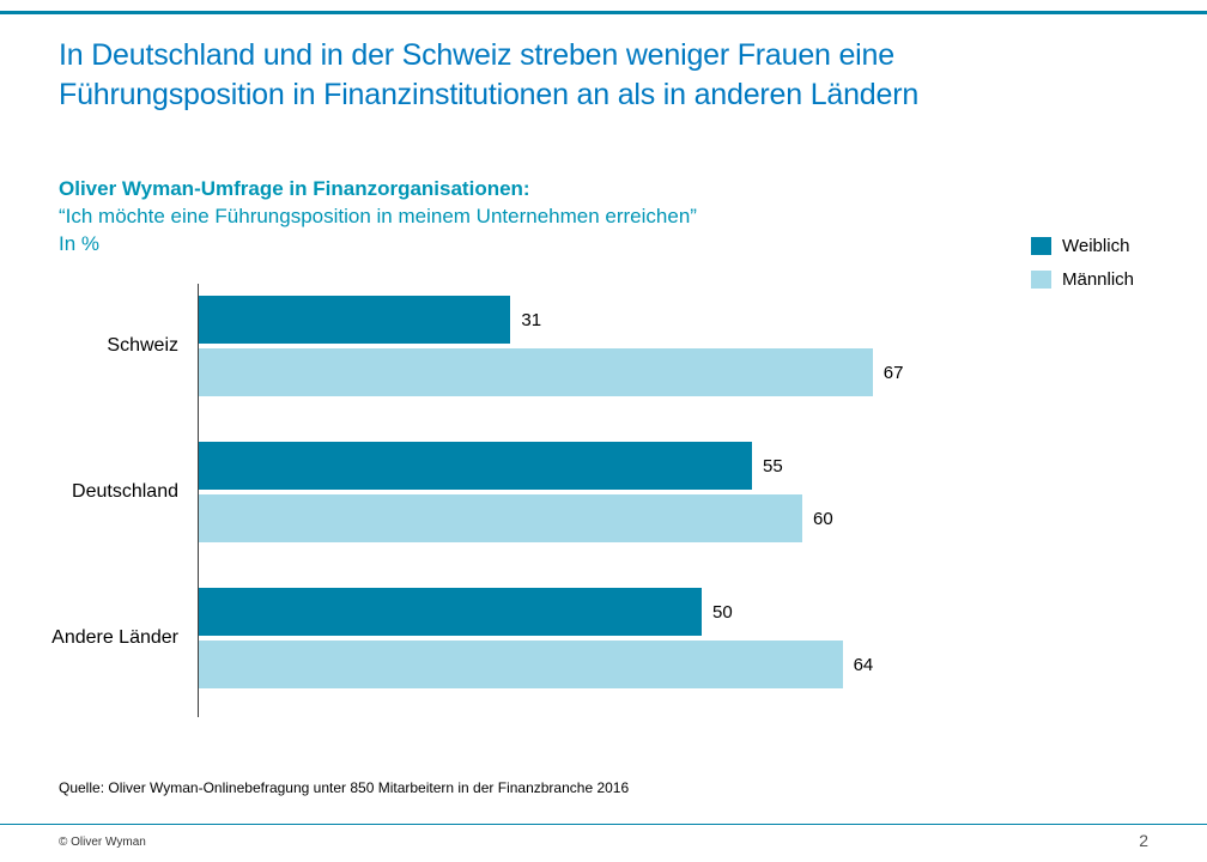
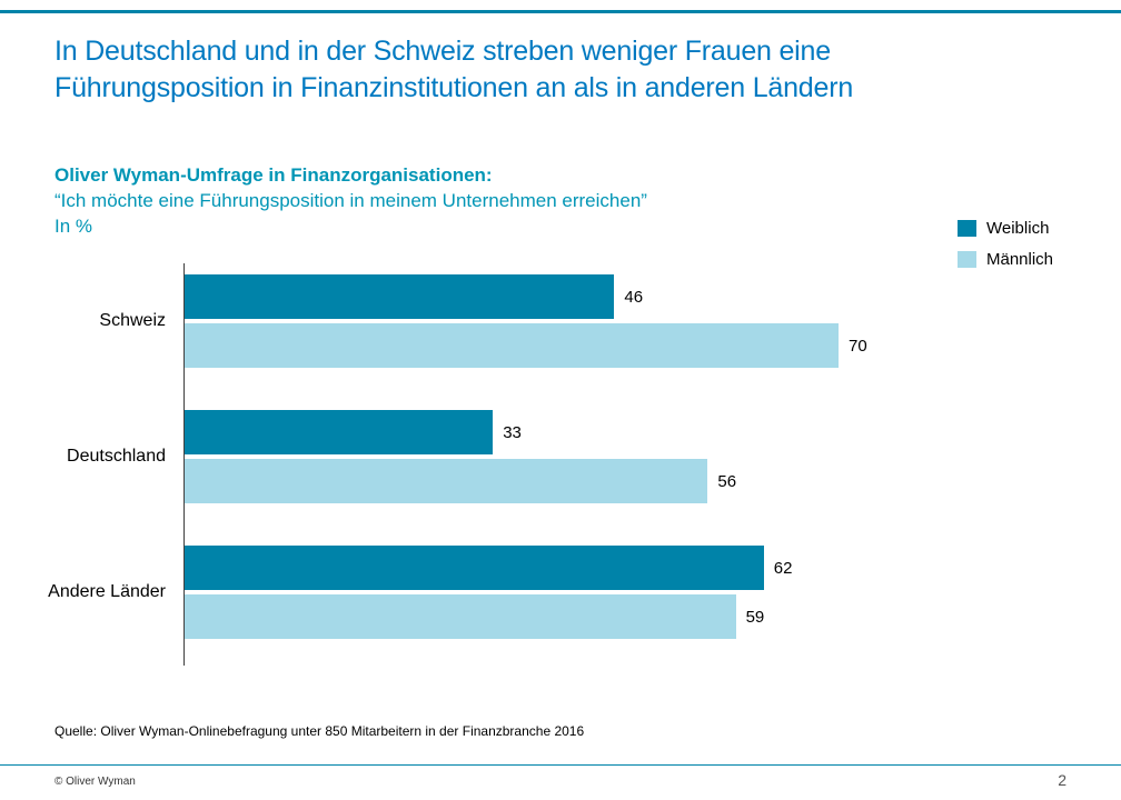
Weiblich/Schweiz: 31 -> 46
Männlich/Schweiz: 67 -> 70
Weiblich/Deutschland: 55 -> 33
Männlich/Deutschland: 60 -> 56
Weiblich/Andere Länder: 50 -> 62
Männlich/Andere Länder: 64 -> 59
